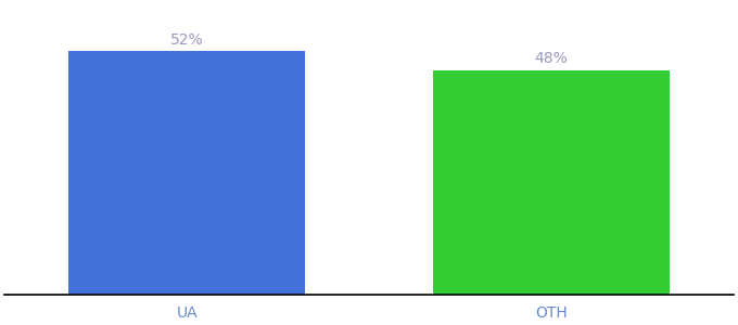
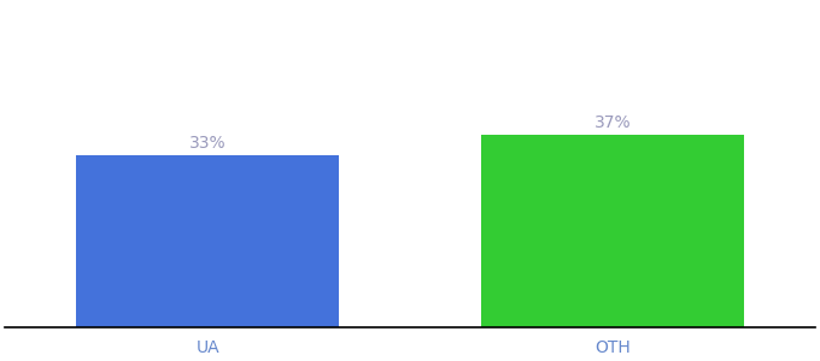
UA: 52% -> 33%
OTH: 48% -> 37%
